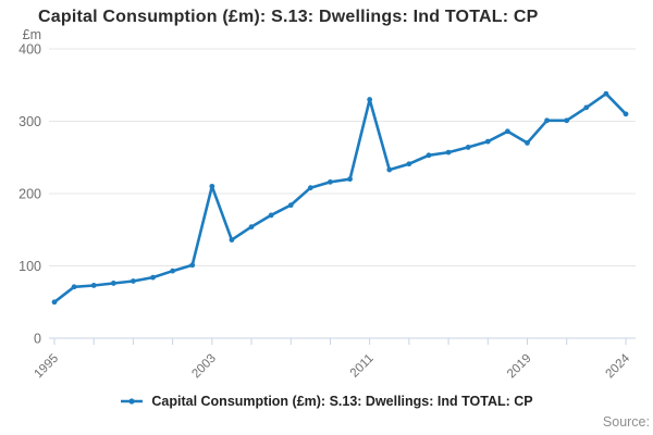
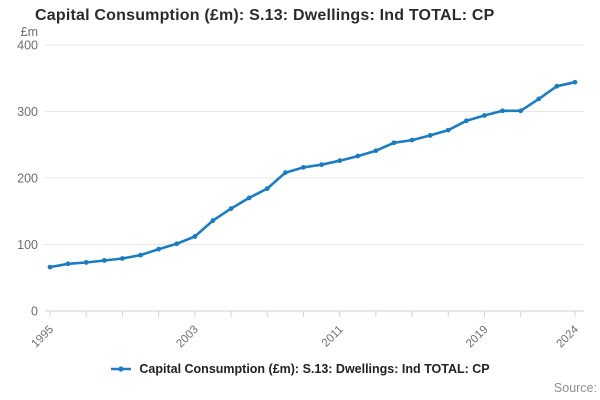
1995: 50 -> 70
2003: 210 -> 110
2011: 330 -> 230
2019: 270 -> 290
2024: 310 -> 340
